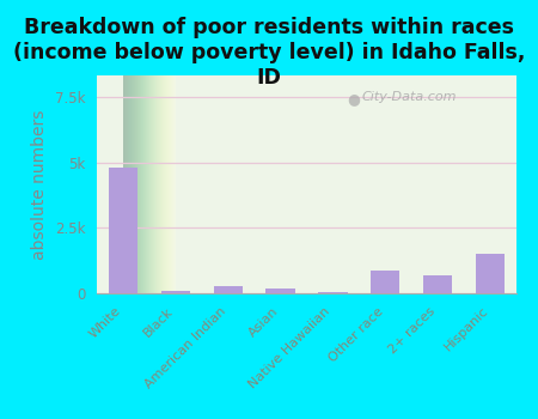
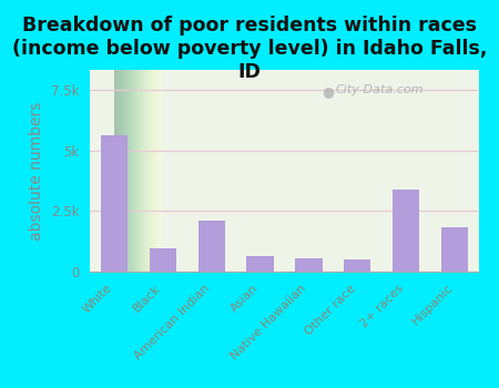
White: 4.80k -> 5.65k
Black: 0.10k -> 0.95k
American Indian: 0.28k -> 2.10k
Asian: 0.17k -> 0.65k
Native Hawaiian: 0.05k -> 0.55k
Other race: 0.85k -> 0.50k
2+ races: 0.68k -> 3.40k
Hispanic: 1.50k -> 1.85k
